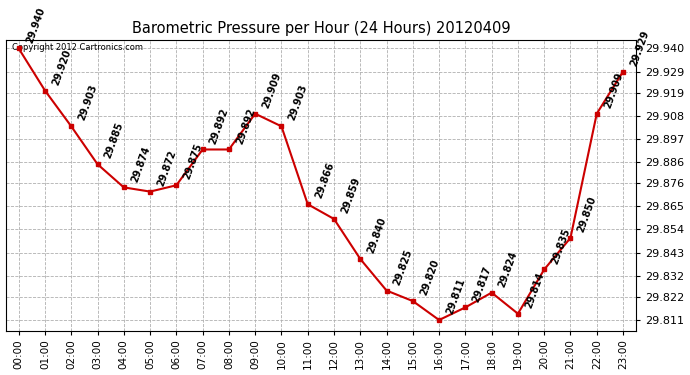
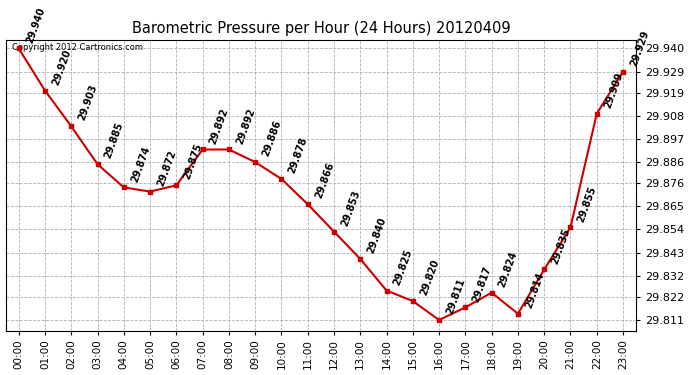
09:00: 29.909 -> 29.886
10:00: 29.903 -> 29.878
12:00: 29.859 -> 29.853
21:00: 29.850 -> 29.855
